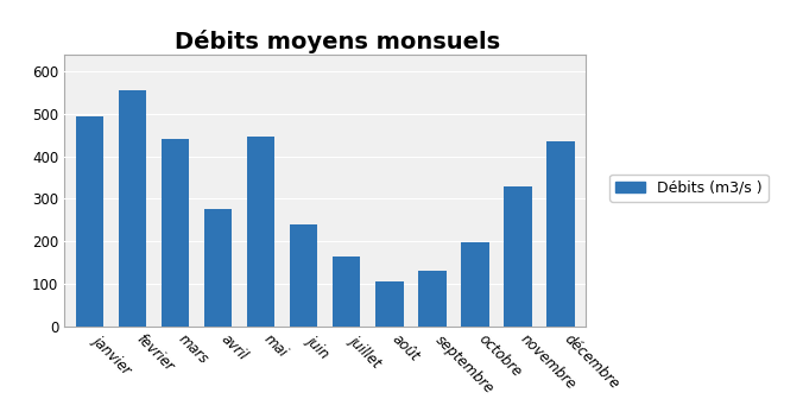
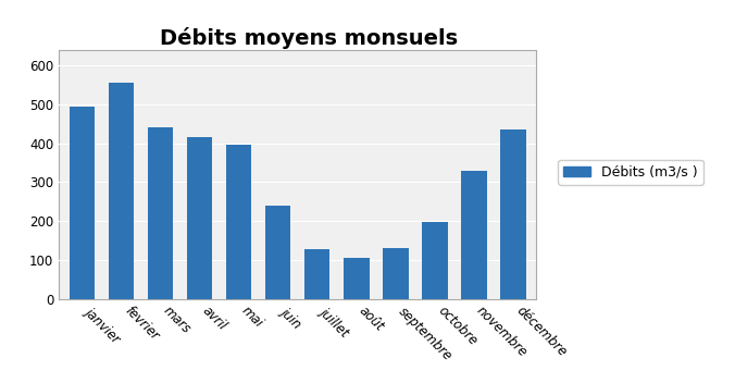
avril: 275 -> 415
mai: 445 -> 395
juillet: 165 -> 128
